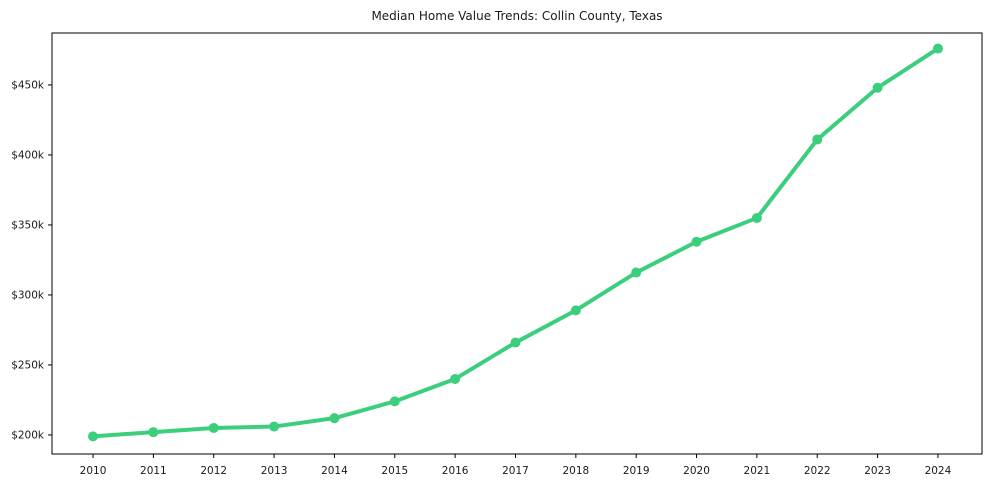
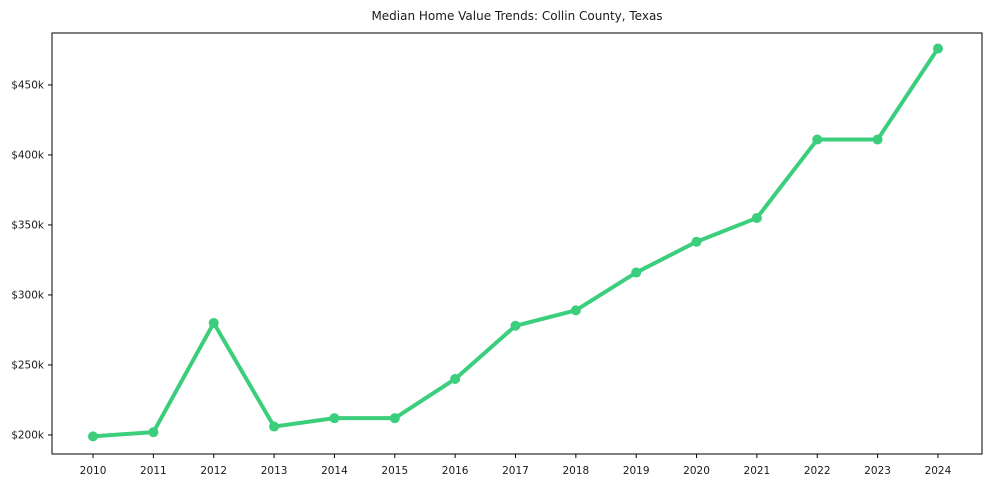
2012: $205k -> $280k
2015: $224k -> $212k
2017: $266k -> $278k
2023: $448k -> $411k
